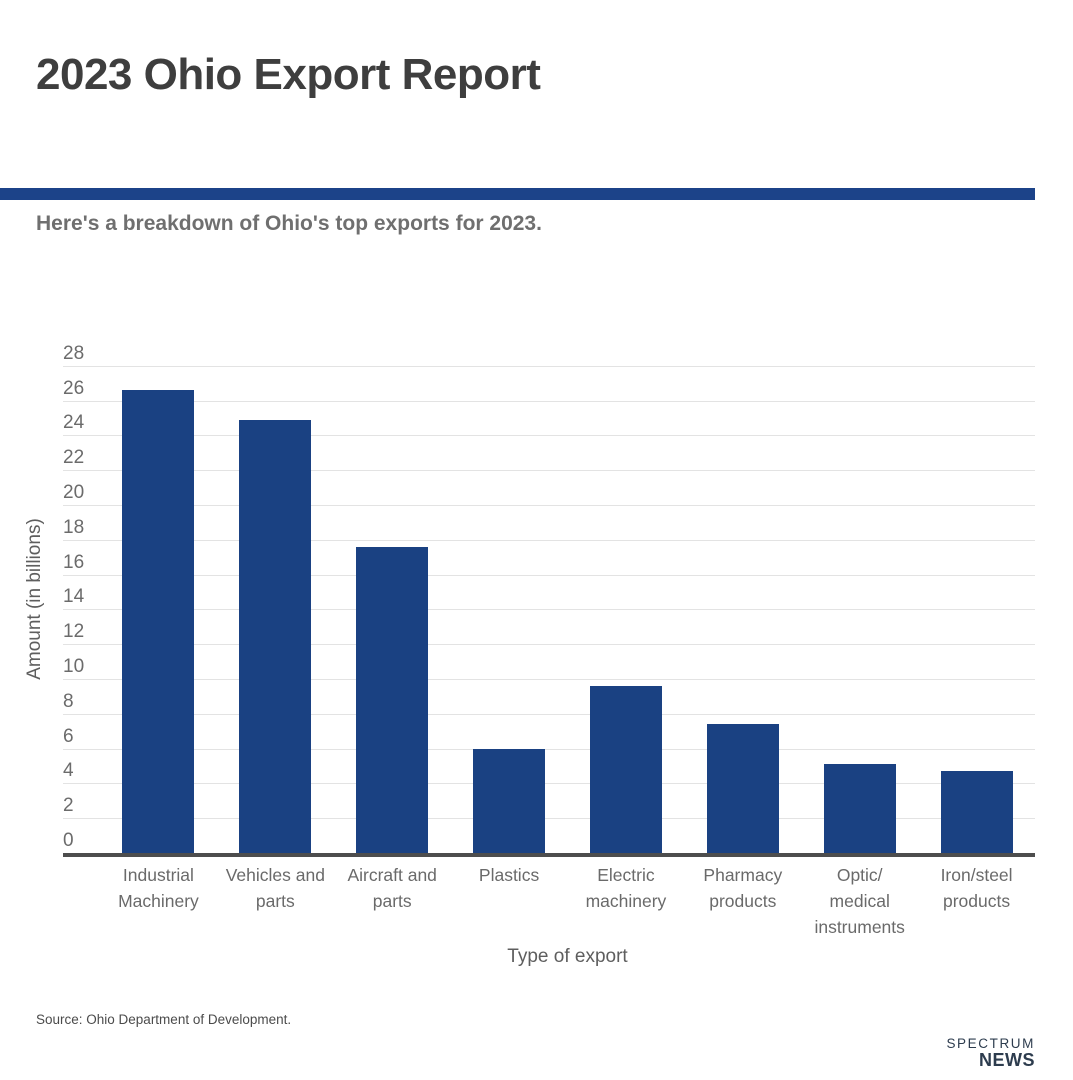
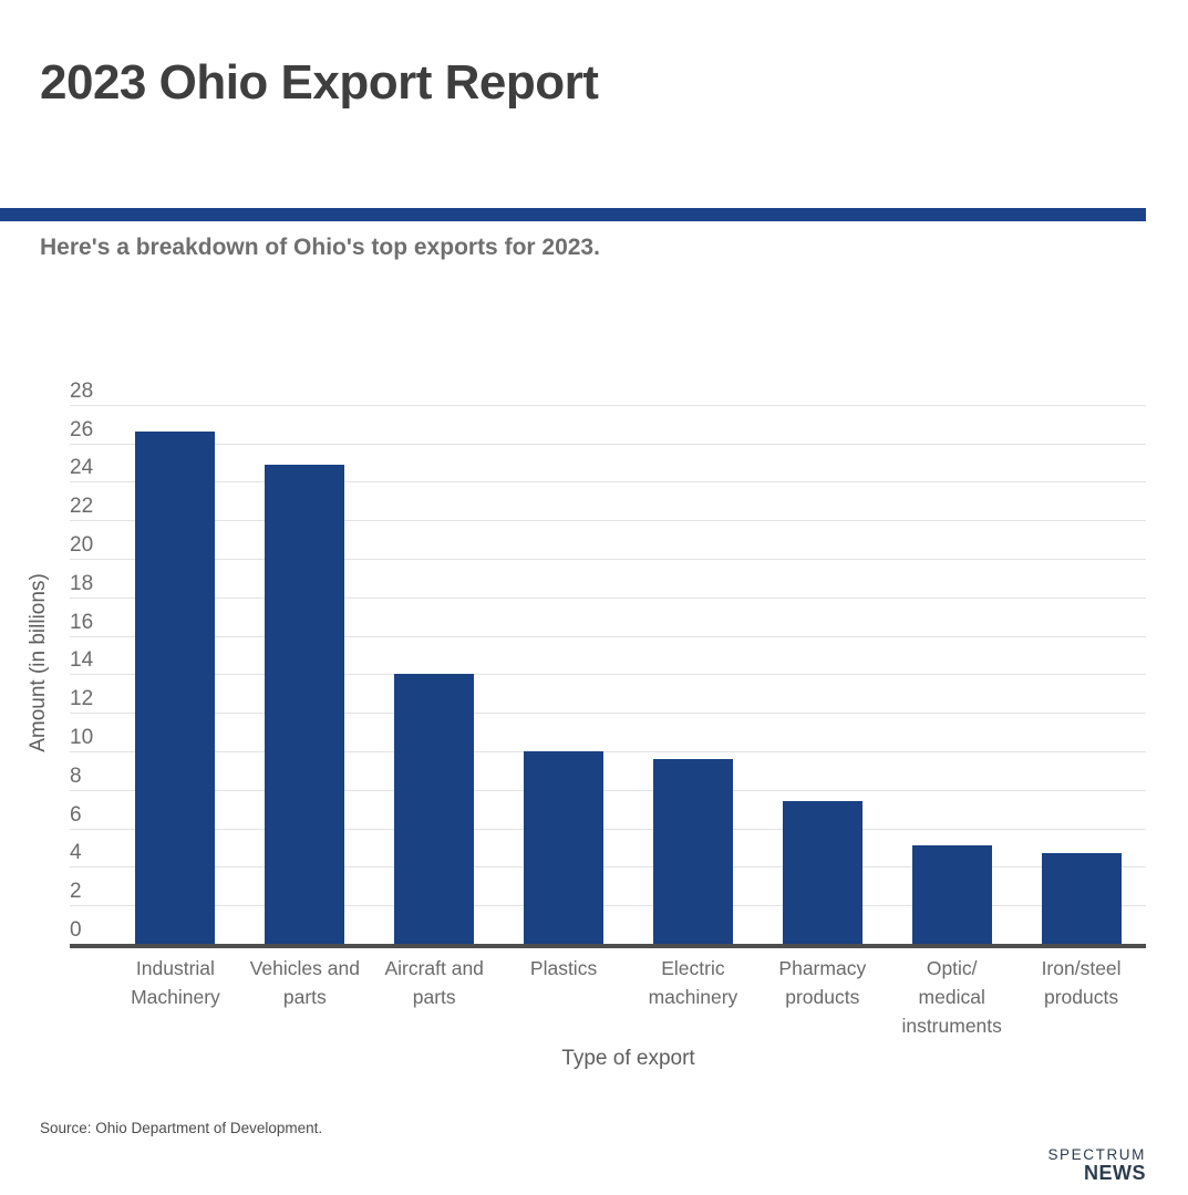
Aircraft and parts: 17.6 -> 14.0
Plastics: 6.0 -> 10.0
